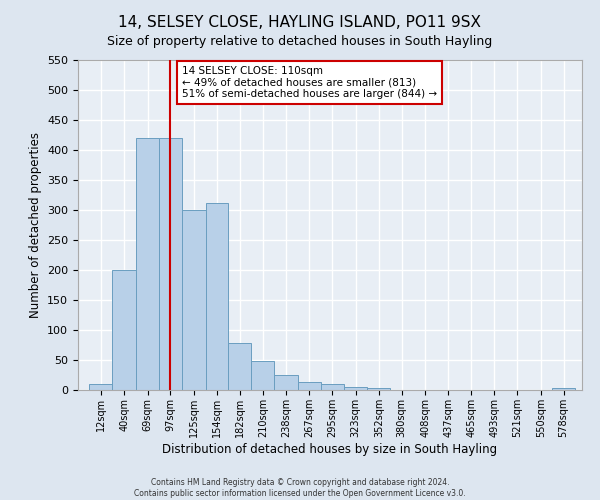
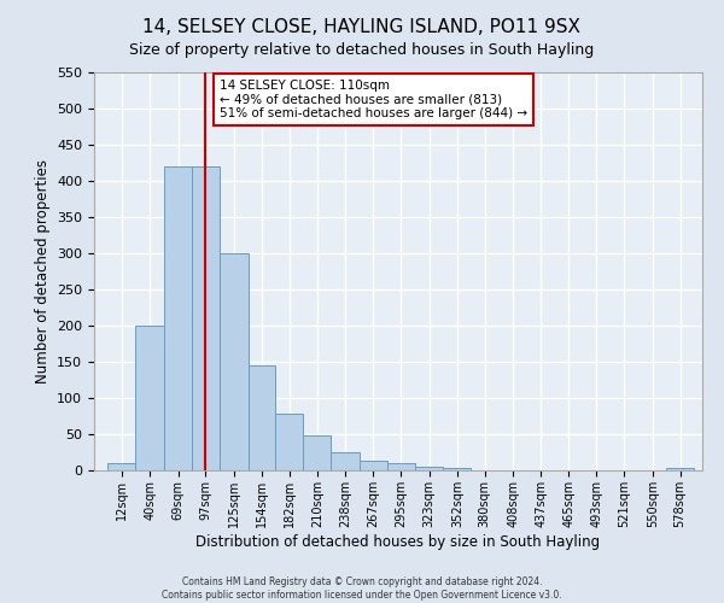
154sqm: 312 -> 145
